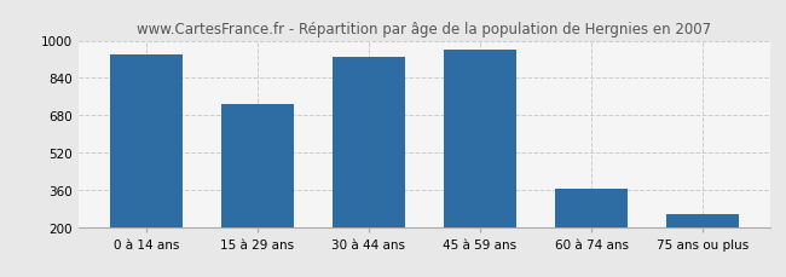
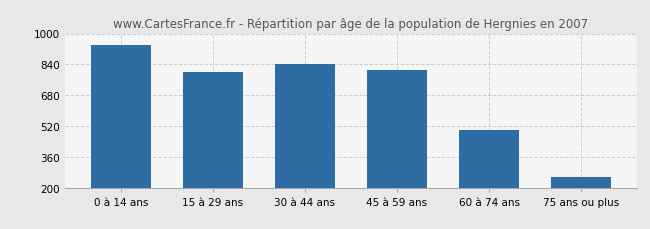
15 à 29 ans: 720 -> 800
30 à 44 ans: 930 -> 840
45 à 59 ans: 960 -> 810
60 à 74 ans: 360 -> 500
